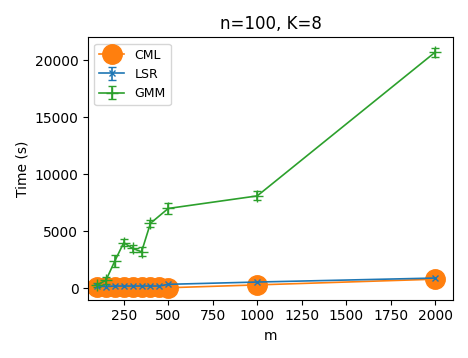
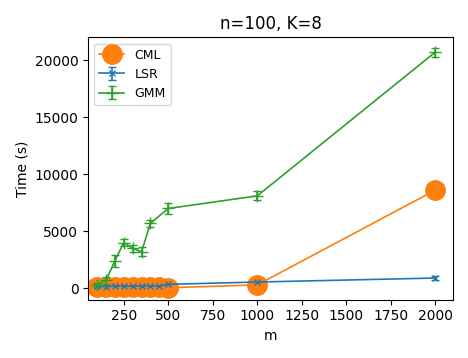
CML/2000: 800 -> 8600
